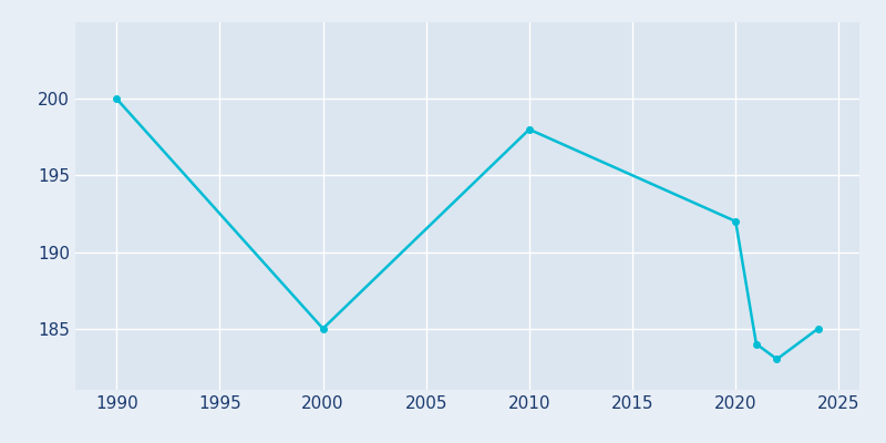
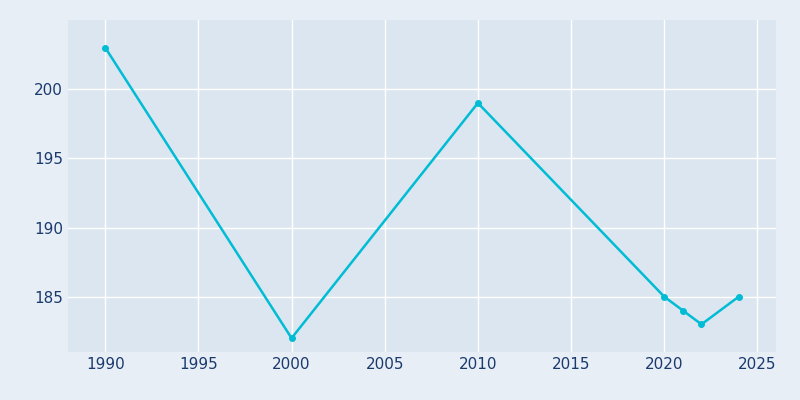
1990: 200 -> 203
2000: 185 -> 182
2010: 198 -> 199
2020: 192 -> 185
